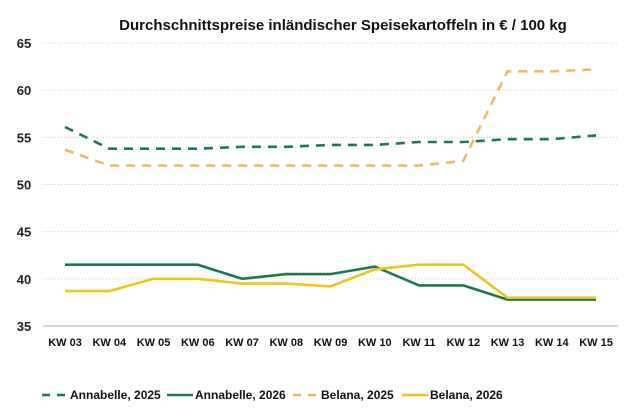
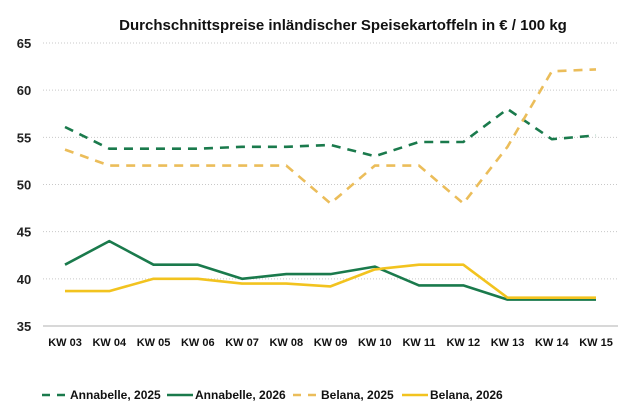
Annabelle, 2026/KW 04: 42 -> 44
Belana, 2025/KW 09: 52 -> 48
Annabelle, 2025/KW 10: 54 -> 53
Belana, 2025/KW 12: 52 -> 48
Annabelle, 2025/KW 13: 55 -> 58
Belana, 2025/KW 13: 62 -> 54
